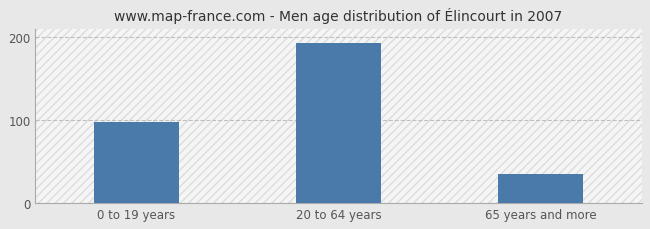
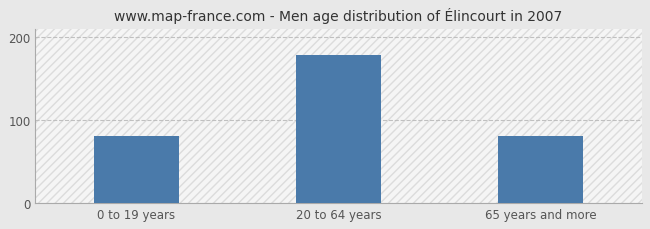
0 to 19 years: 97 -> 80
20 to 64 years: 193 -> 178
65 years and more: 35 -> 80
